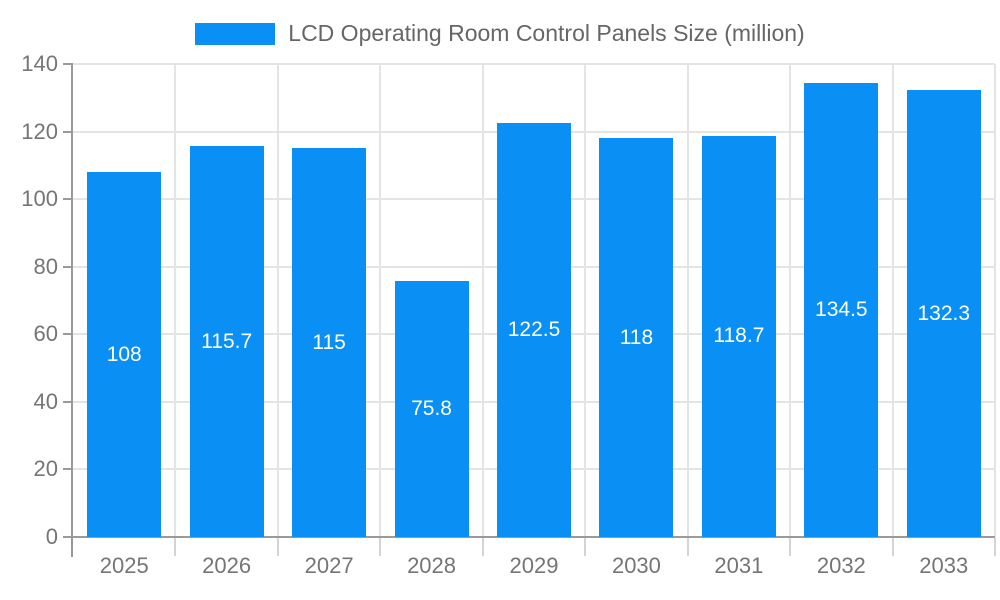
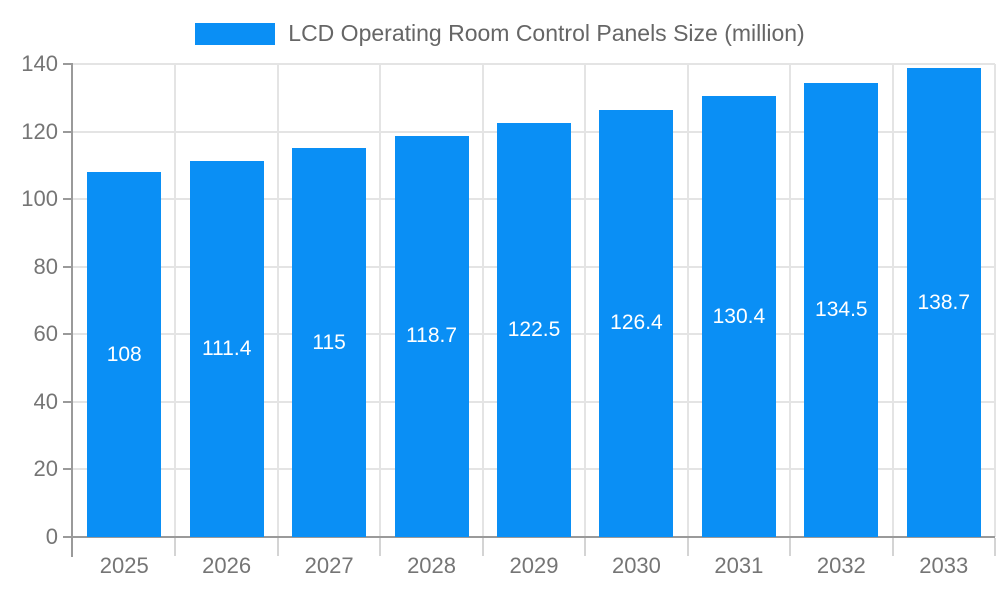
2026: 115.7 -> 111.4
2028: 75.8 -> 118.7
2030: 118 -> 126.4
2031: 118.7 -> 130.4
2033: 132.3 -> 138.7
